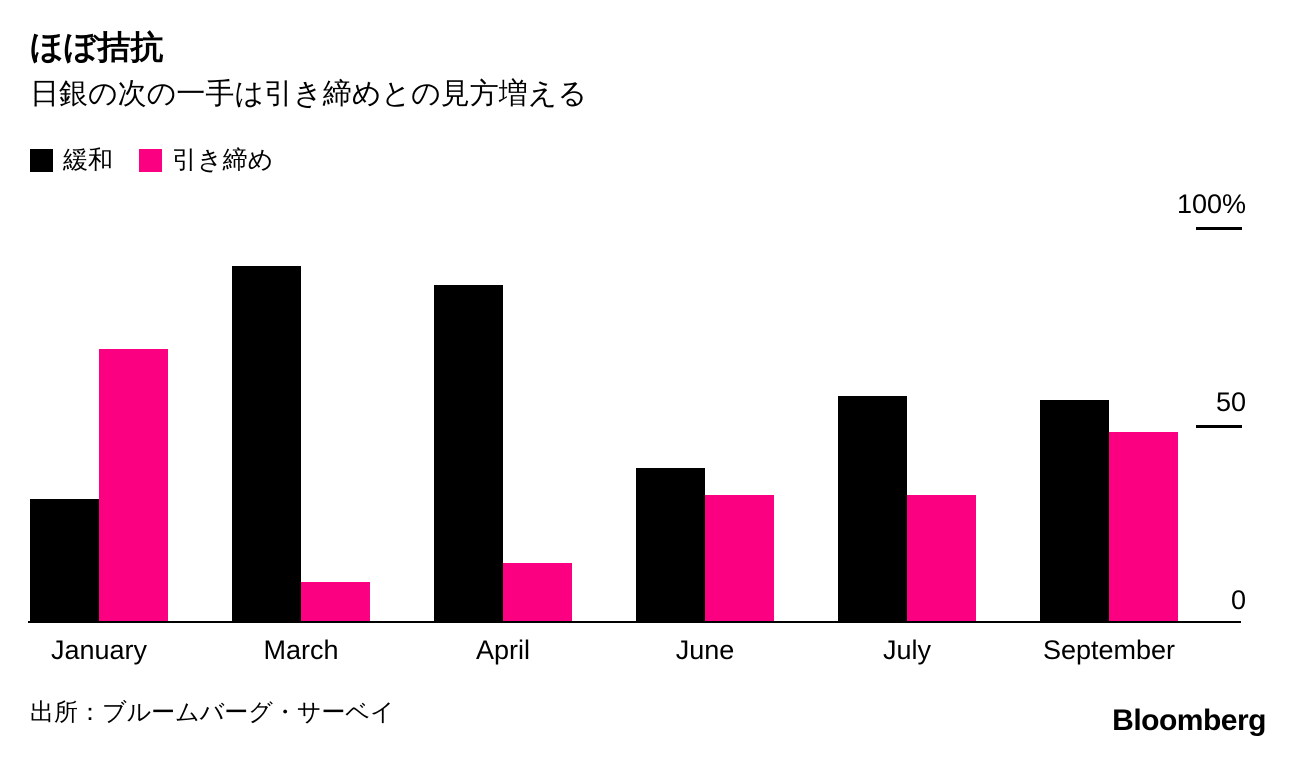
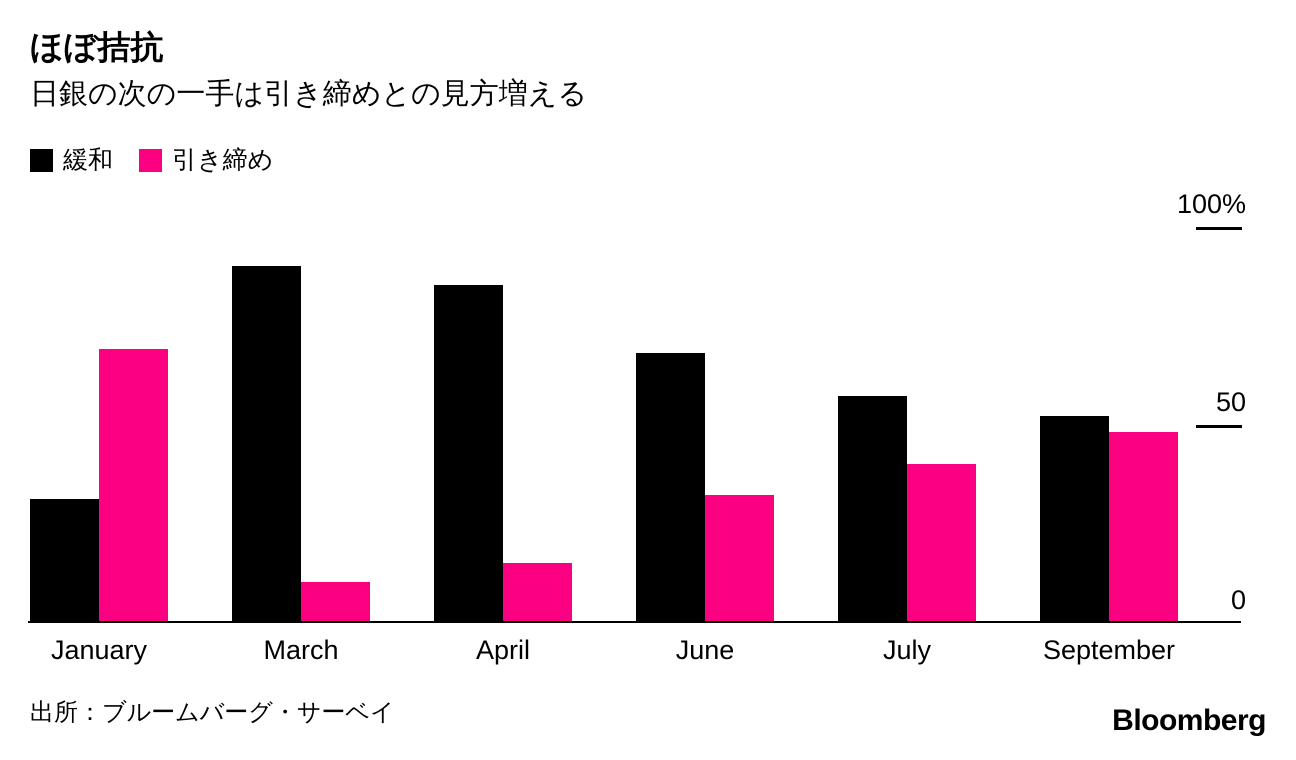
緩和/June: 39% -> 68%
引き締め/July: 32% -> 40%
緩和/September: 56% -> 52%
